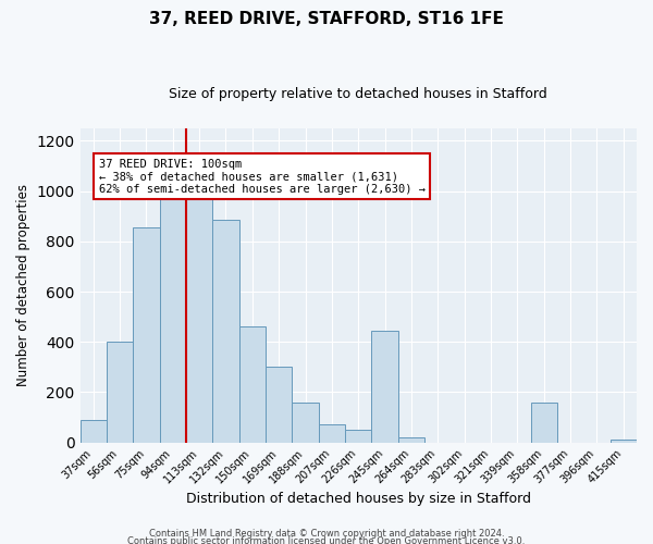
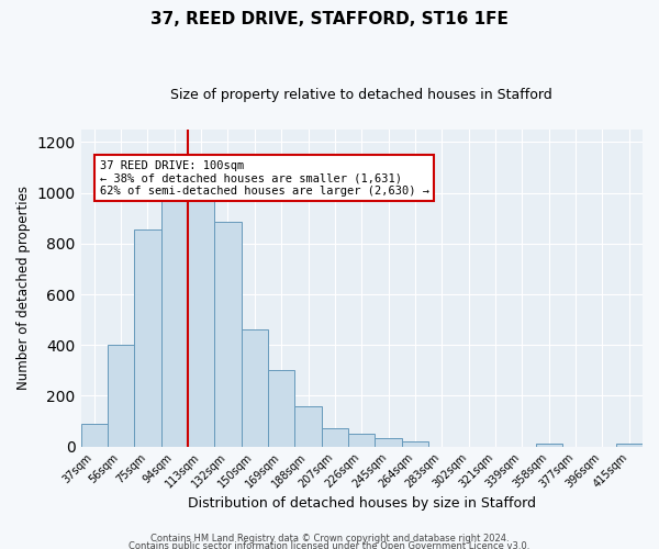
245sqm: 445 -> 35
358sqm: 160 -> 10
